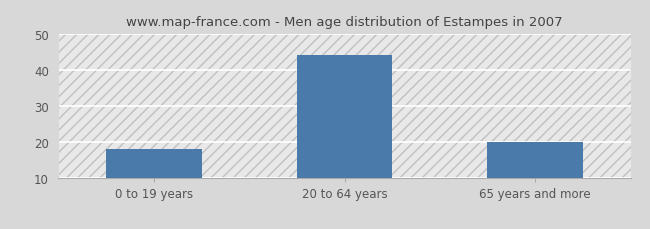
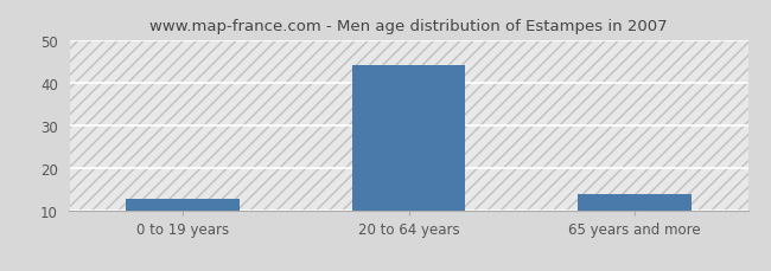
0 to 19 years: 18 -> 13
65 years and more: 20 -> 14
